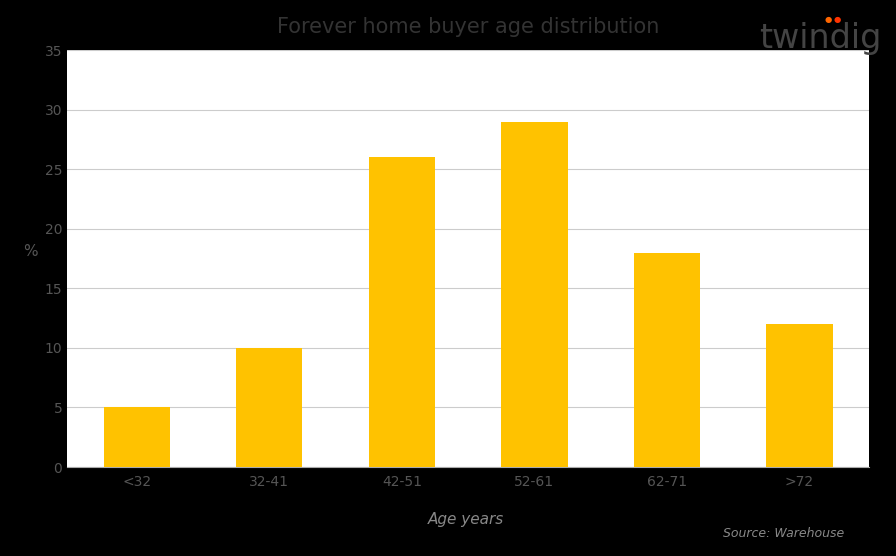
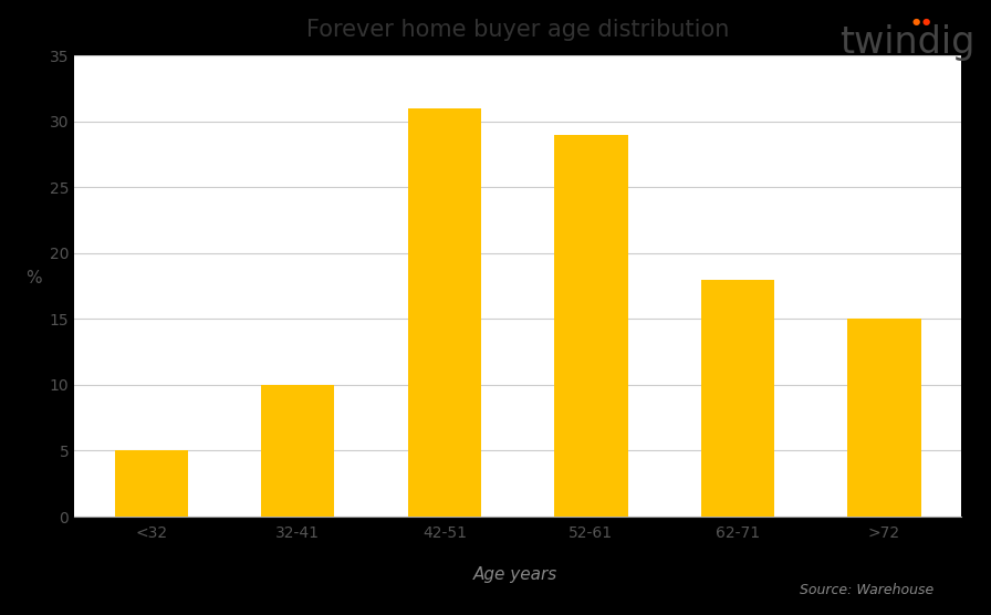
42-51: 26 -> 31
>72: 12 -> 15
